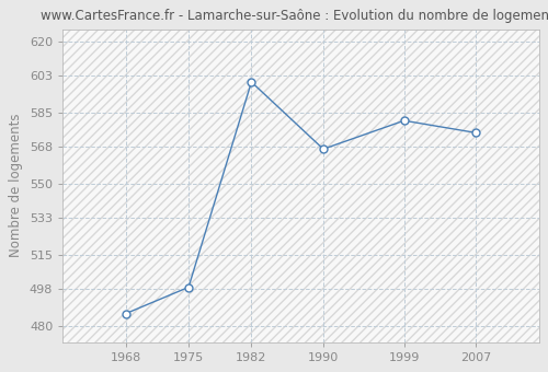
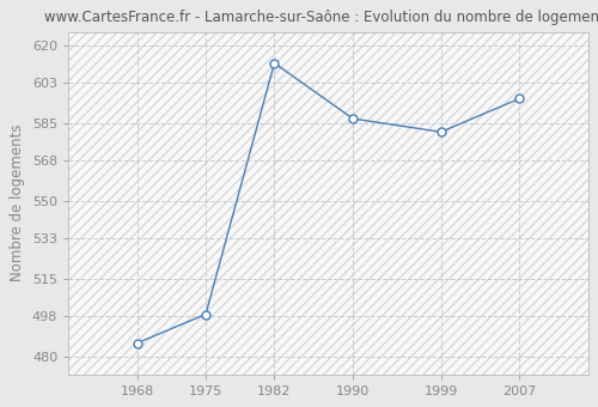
1982: 600 -> 612
1990: 567 -> 587
2007: 575 -> 596
